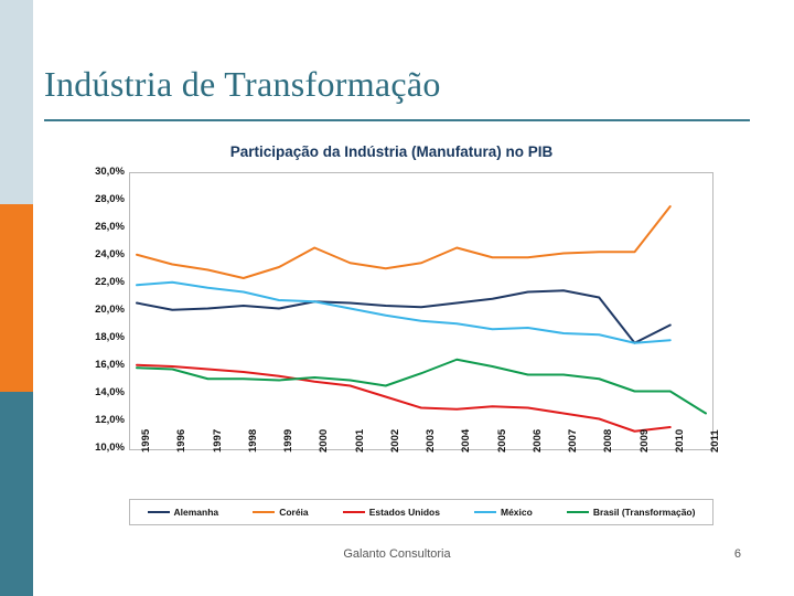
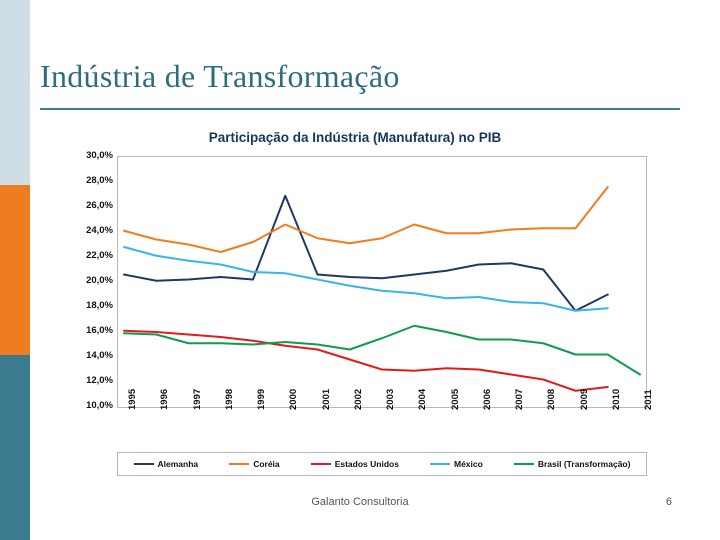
México/1995: 21,9% -> 22,8%
Alemanha/2000: 20,7% -> 26,9%
